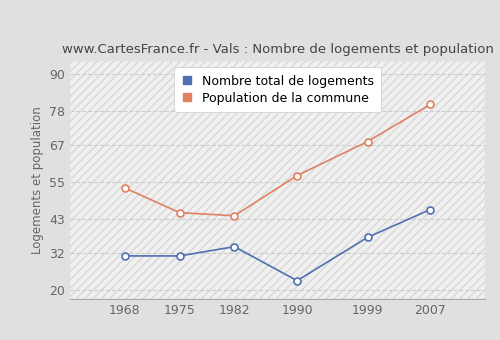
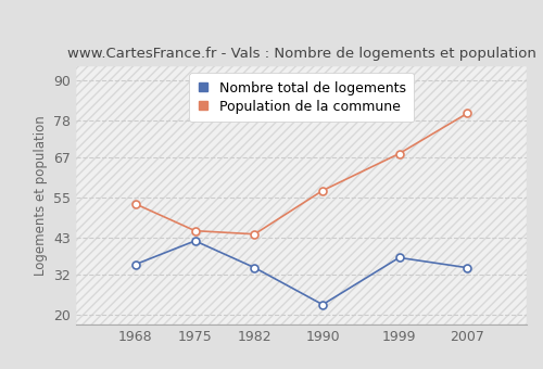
Nombre total de logements/1968: 31 -> 35
Nombre total de logements/1975: 31 -> 42
Nombre total de logements/2007: 46 -> 34
